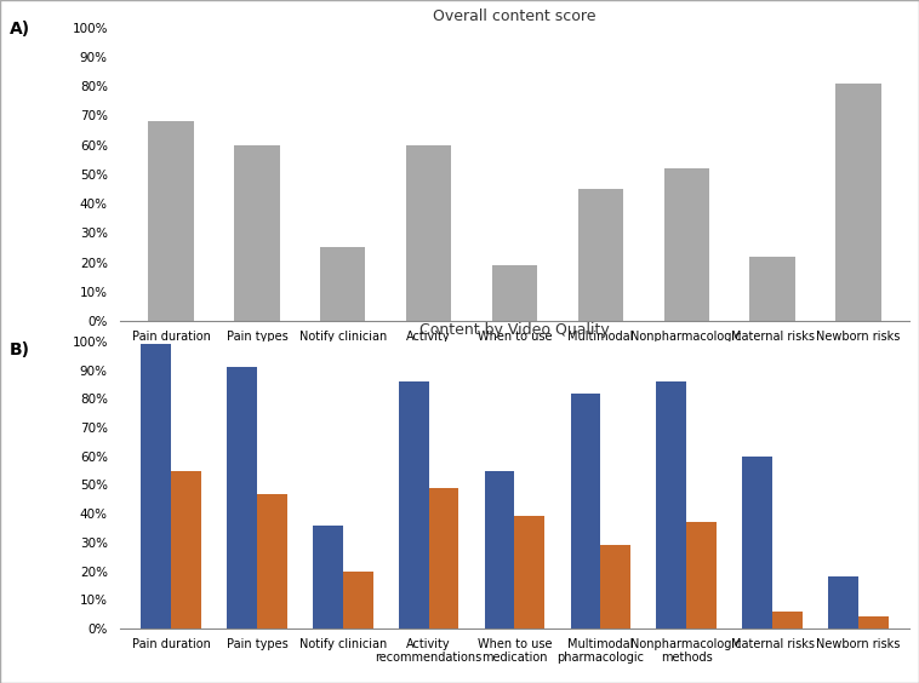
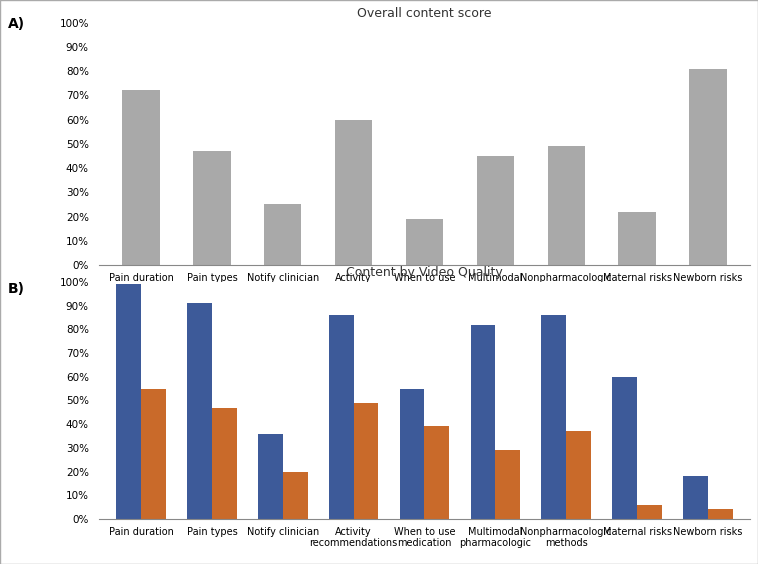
Overall content score/Pain duration: 68% -> 72%
Overall content score/Pain types: 60% -> 47%
Overall content score/Nonpharmacologic methods: 52% -> 49%
